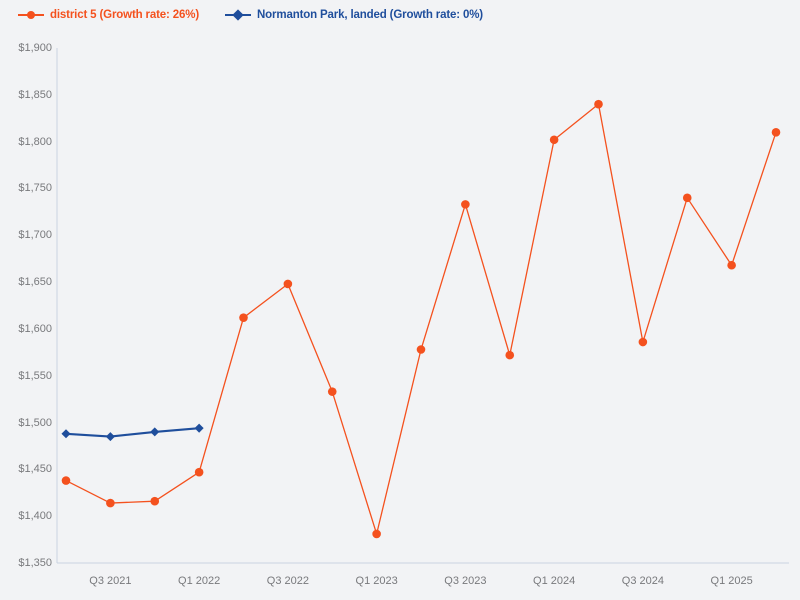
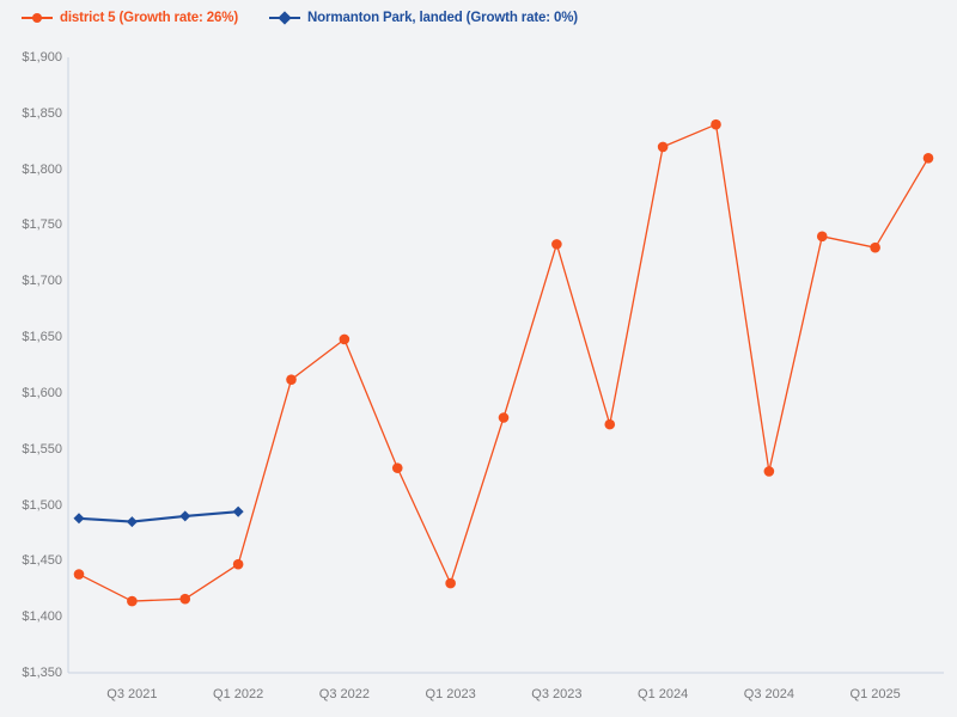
district 5 (Growth rate: 26%)/Q1 2023: $1380 -> $1430
district 5 (Growth rate: 26%)/Q1 2024: $1800 -> $1820
district 5 (Growth rate: 26%)/Q3 2024: $1590 -> $1530
district 5 (Growth rate: 26%)/Q1 2025: $1670 -> $1730
